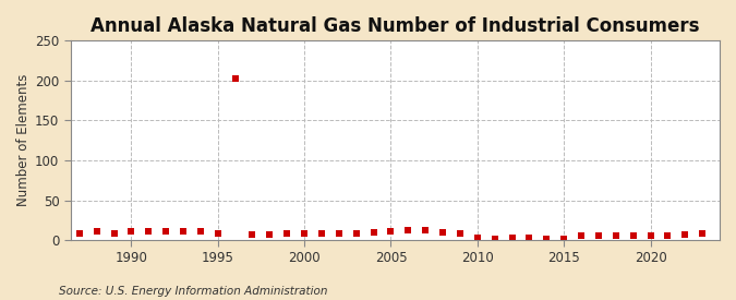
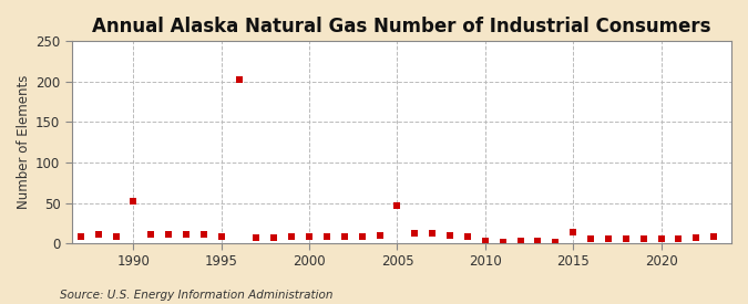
1990: 11 -> 52
2005: 11 -> 46
2015: 1 -> 14
